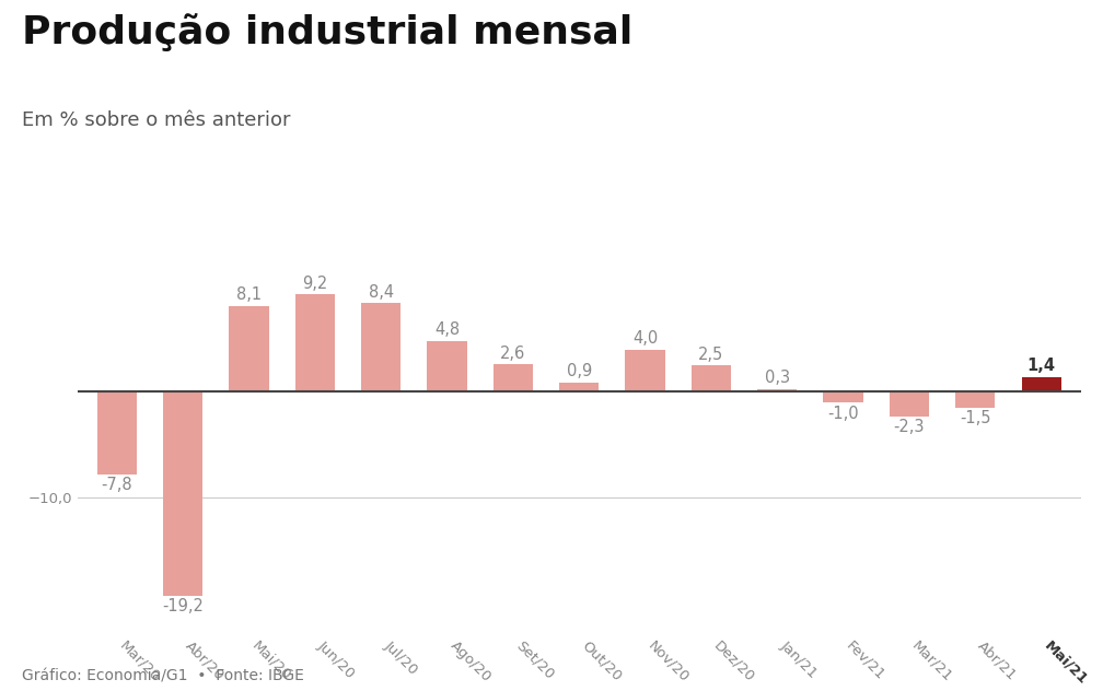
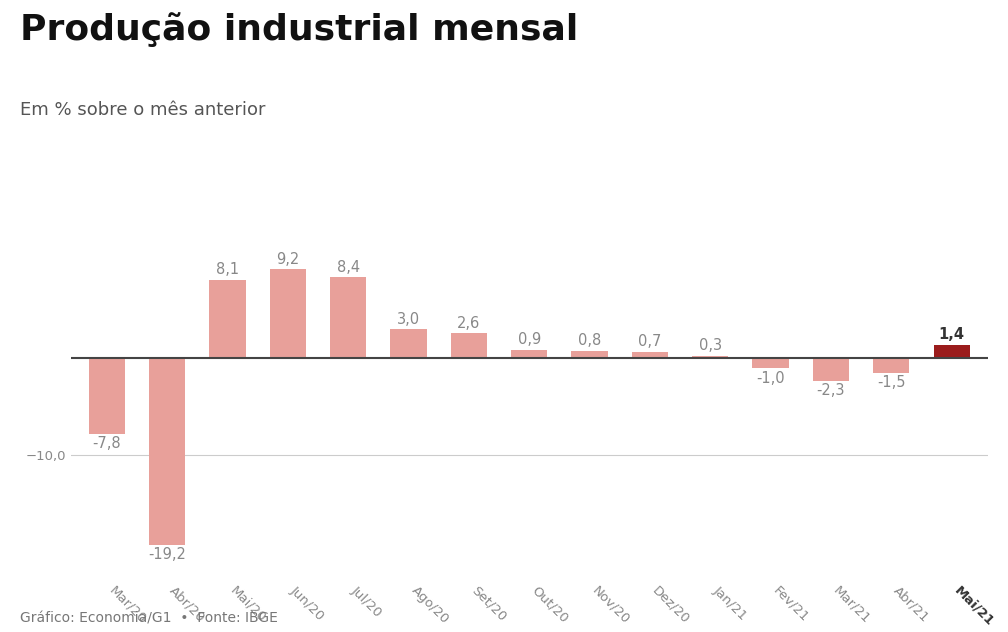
Ago/20: 4,8 -> 3,0
Nov/20: 4,0 -> 0,8
Dez/20: 2,5 -> 0,7
